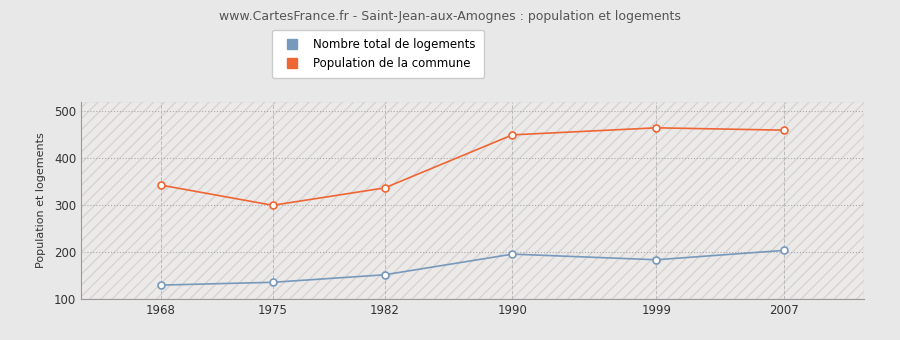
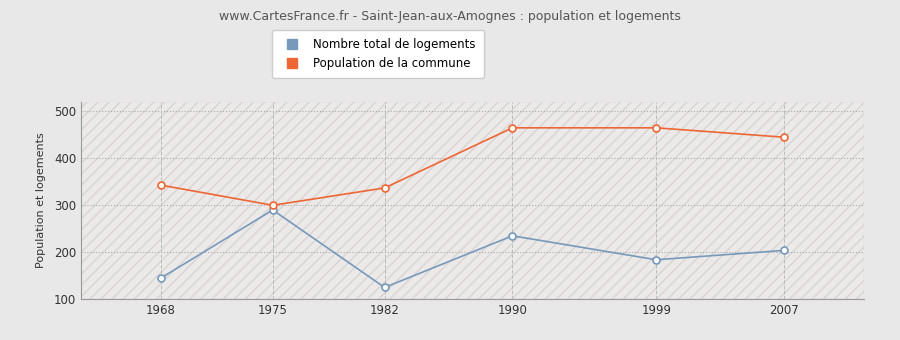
Nombre total de logements/1968: 130 -> 145
Nombre total de logements/1975: 136 -> 290
Nombre total de logements/1982: 152 -> 125
Nombre total de logements/1990: 196 -> 235
Population de la commune/1990: 450 -> 465
Population de la commune/2007: 460 -> 445
